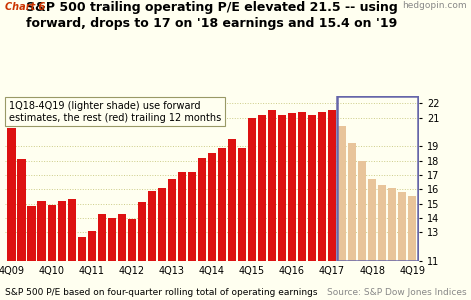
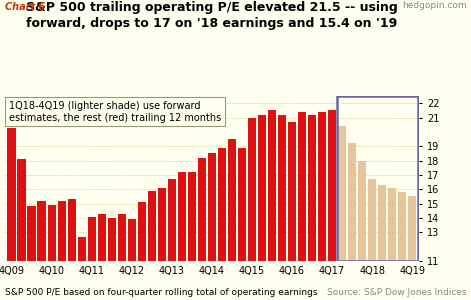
4Q11: 13.1 -> 14.1
4Q16: 21.3 -> 20.7
